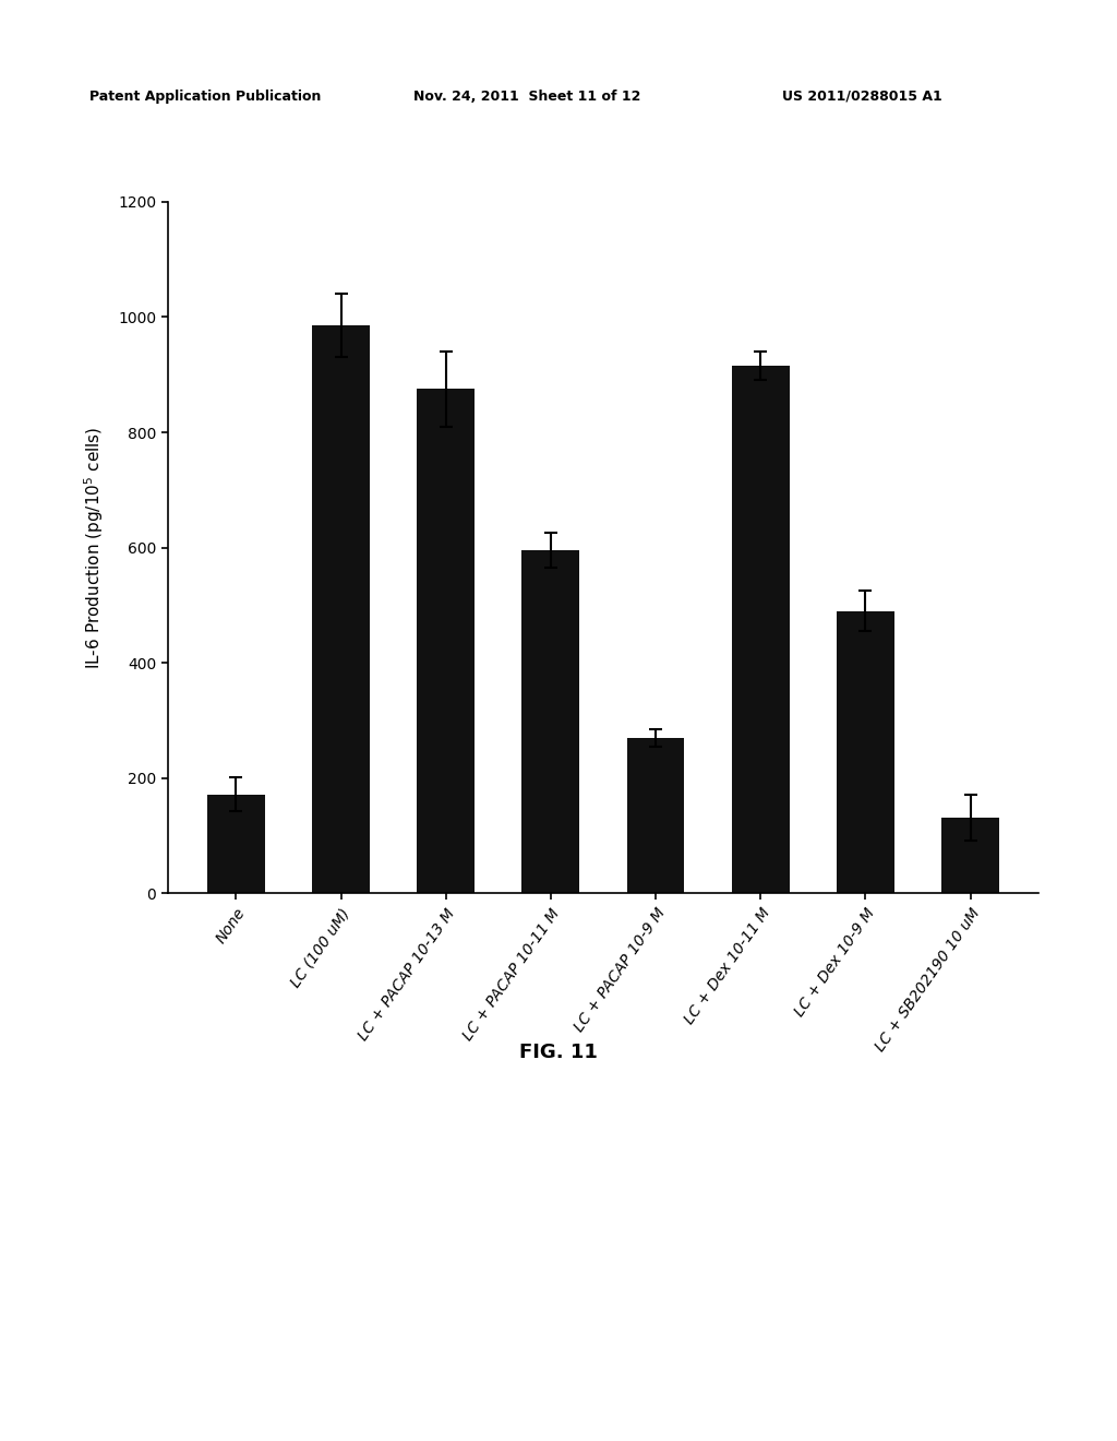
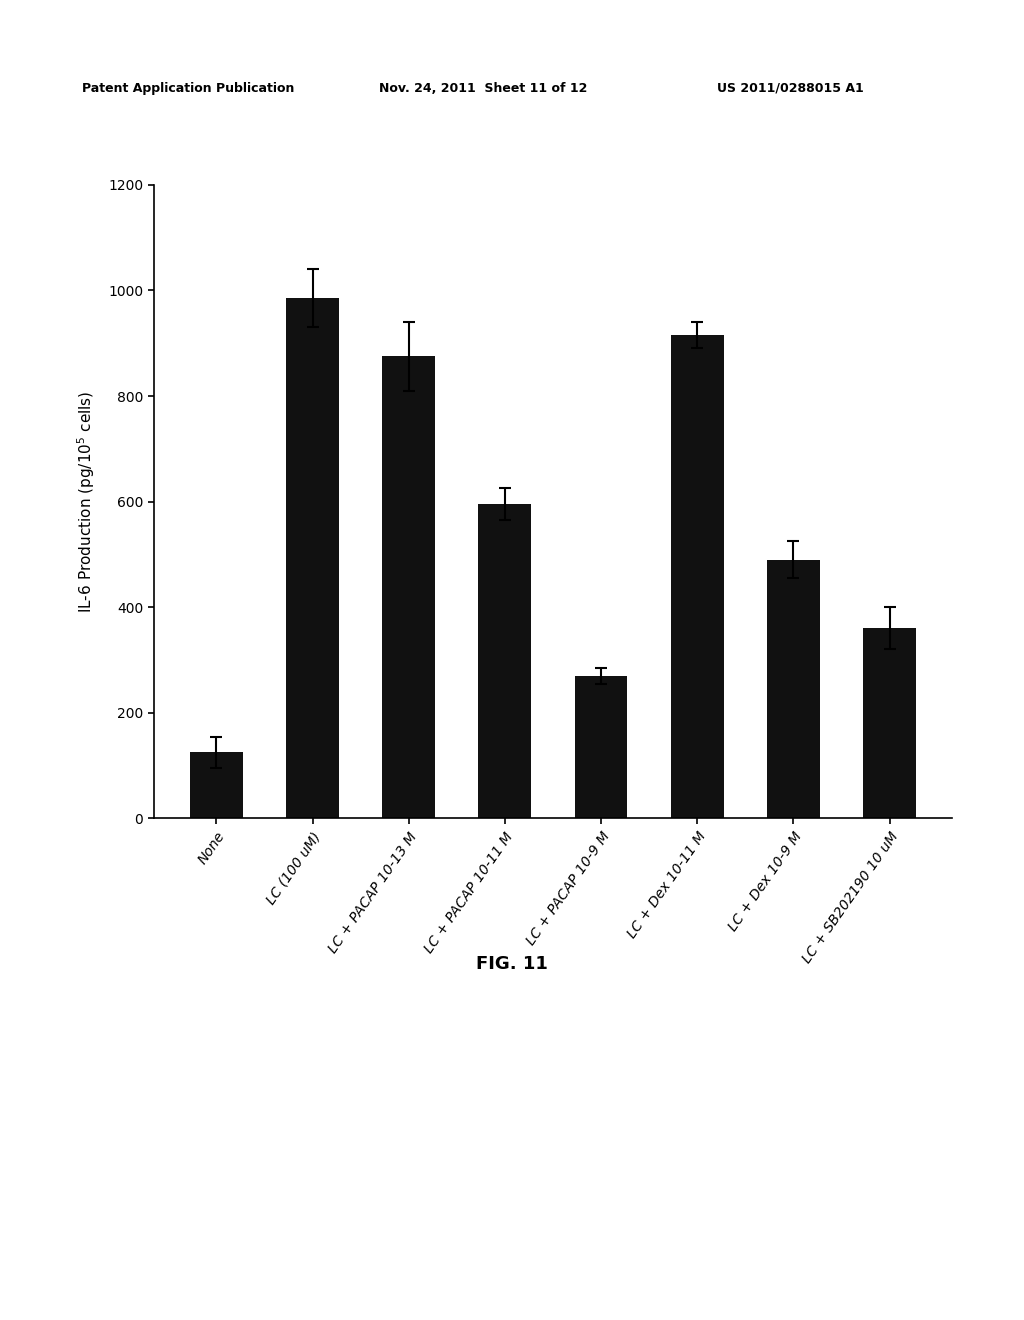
None: 172 -> 125
LC + SB202190 10 uM: 132 -> 360
